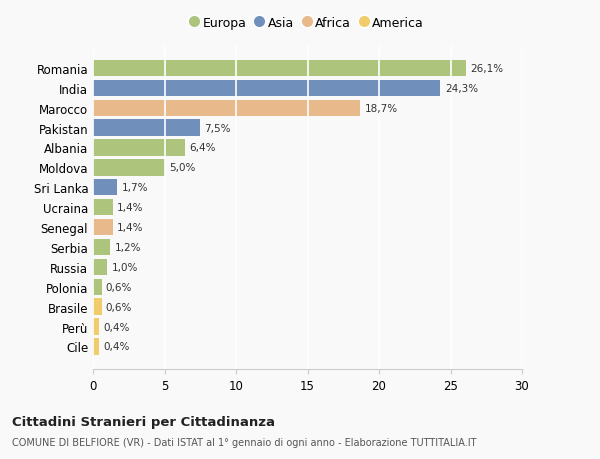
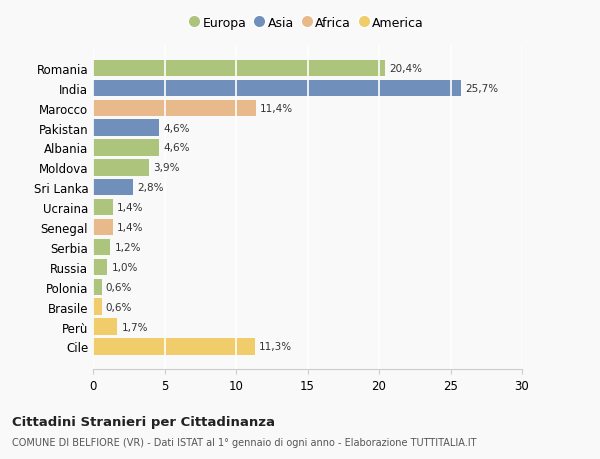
Romania: 26,1% -> 20,4%
India: 24,3% -> 25,7%
Marocco: 18,7% -> 11,4%
Pakistan: 7,5% -> 4,6%
Albania: 6,4% -> 4,6%
Moldova: 5,0% -> 3,9%
Sri Lanka: 1,7% -> 2,8%
Perù: 0,4% -> 1,7%
Cile: 0,4% -> 11,3%
